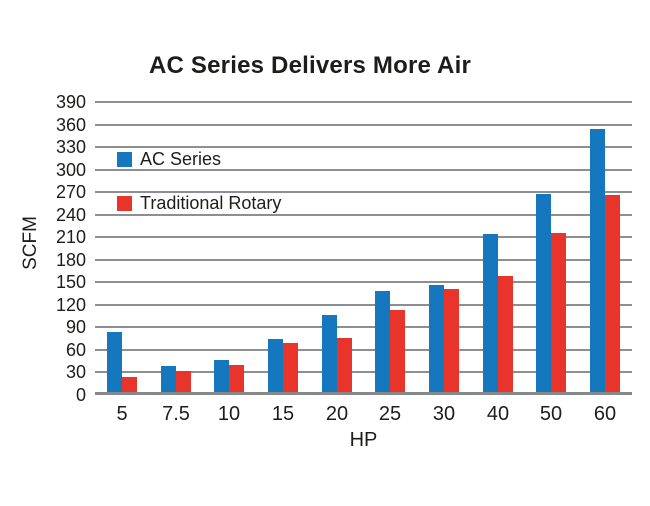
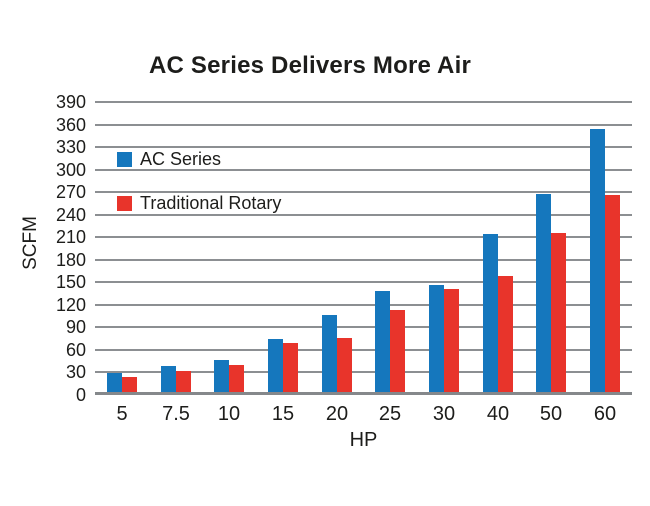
AC Series/5: 80 -> 20
